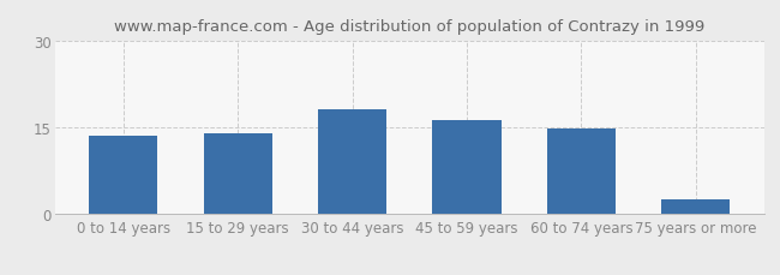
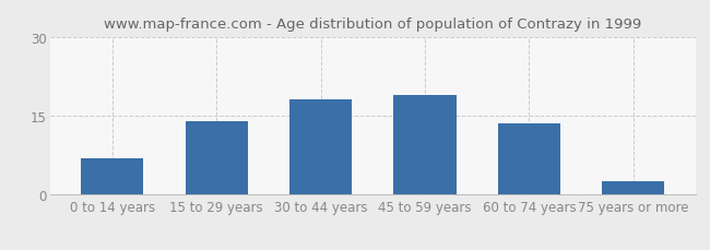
0 to 14 years: 13.5 -> 7.0
45 to 59 years: 16.2 -> 19.0
60 to 74 years: 14.8 -> 13.5
